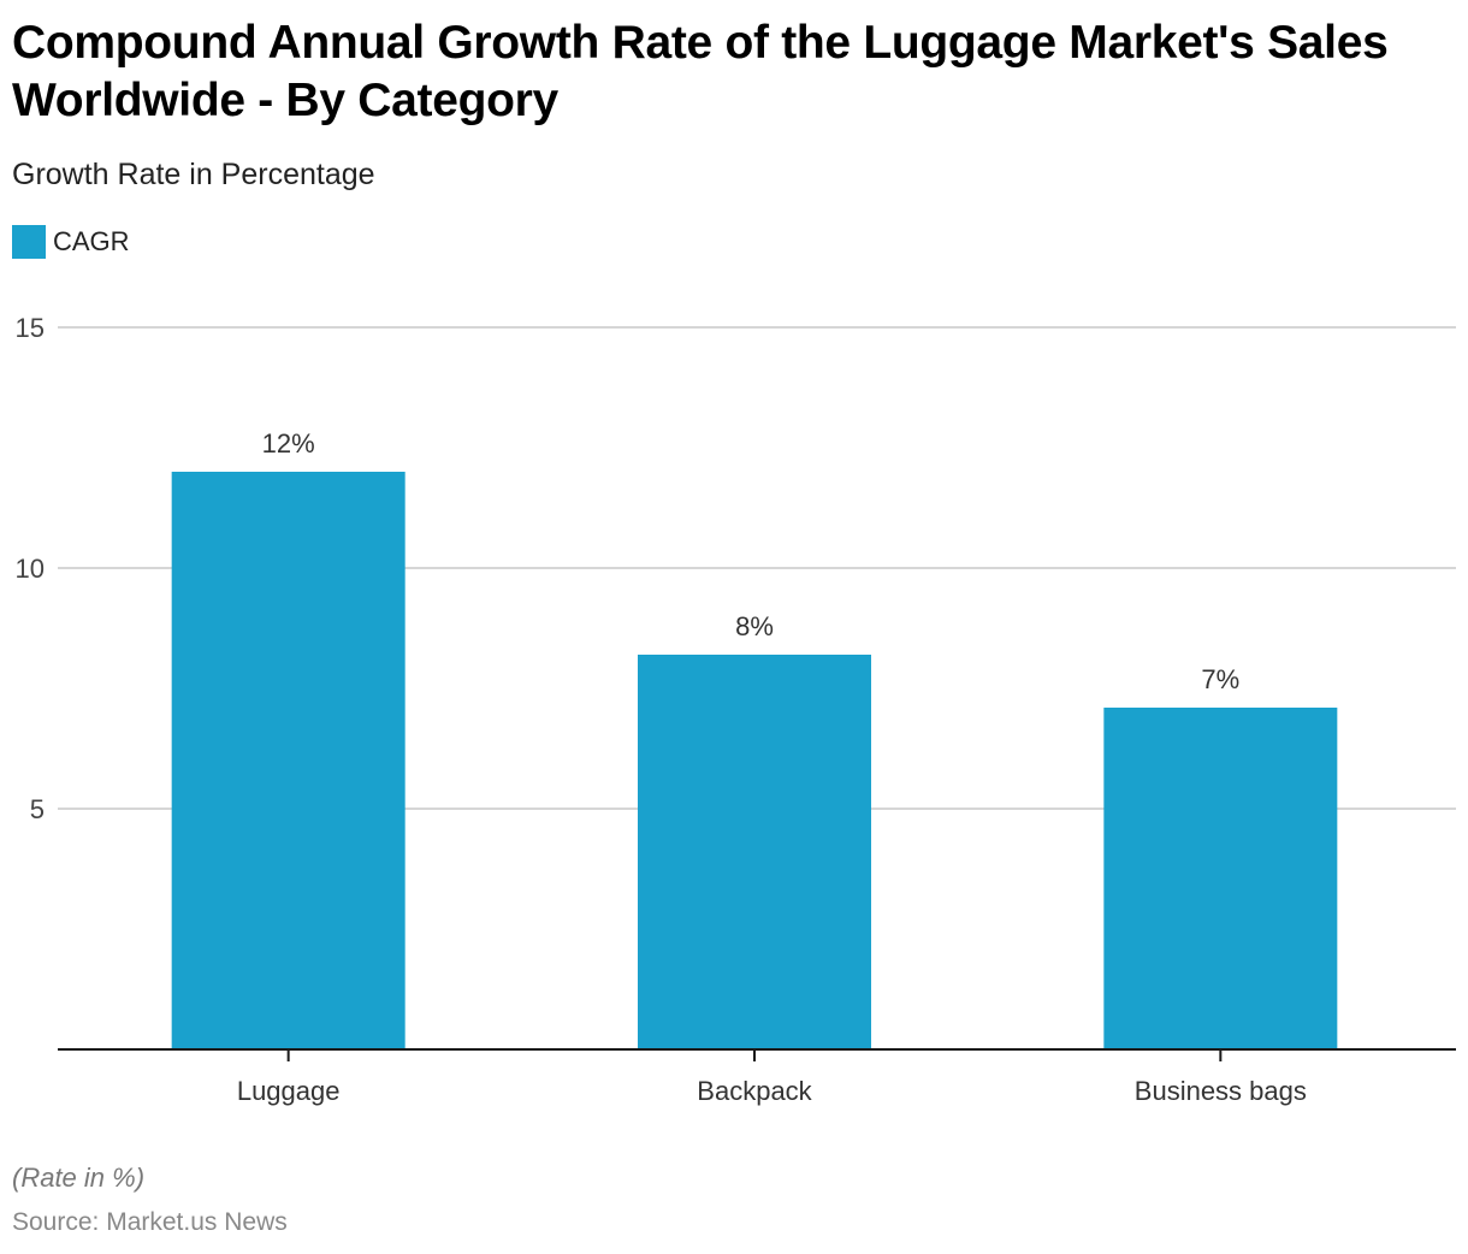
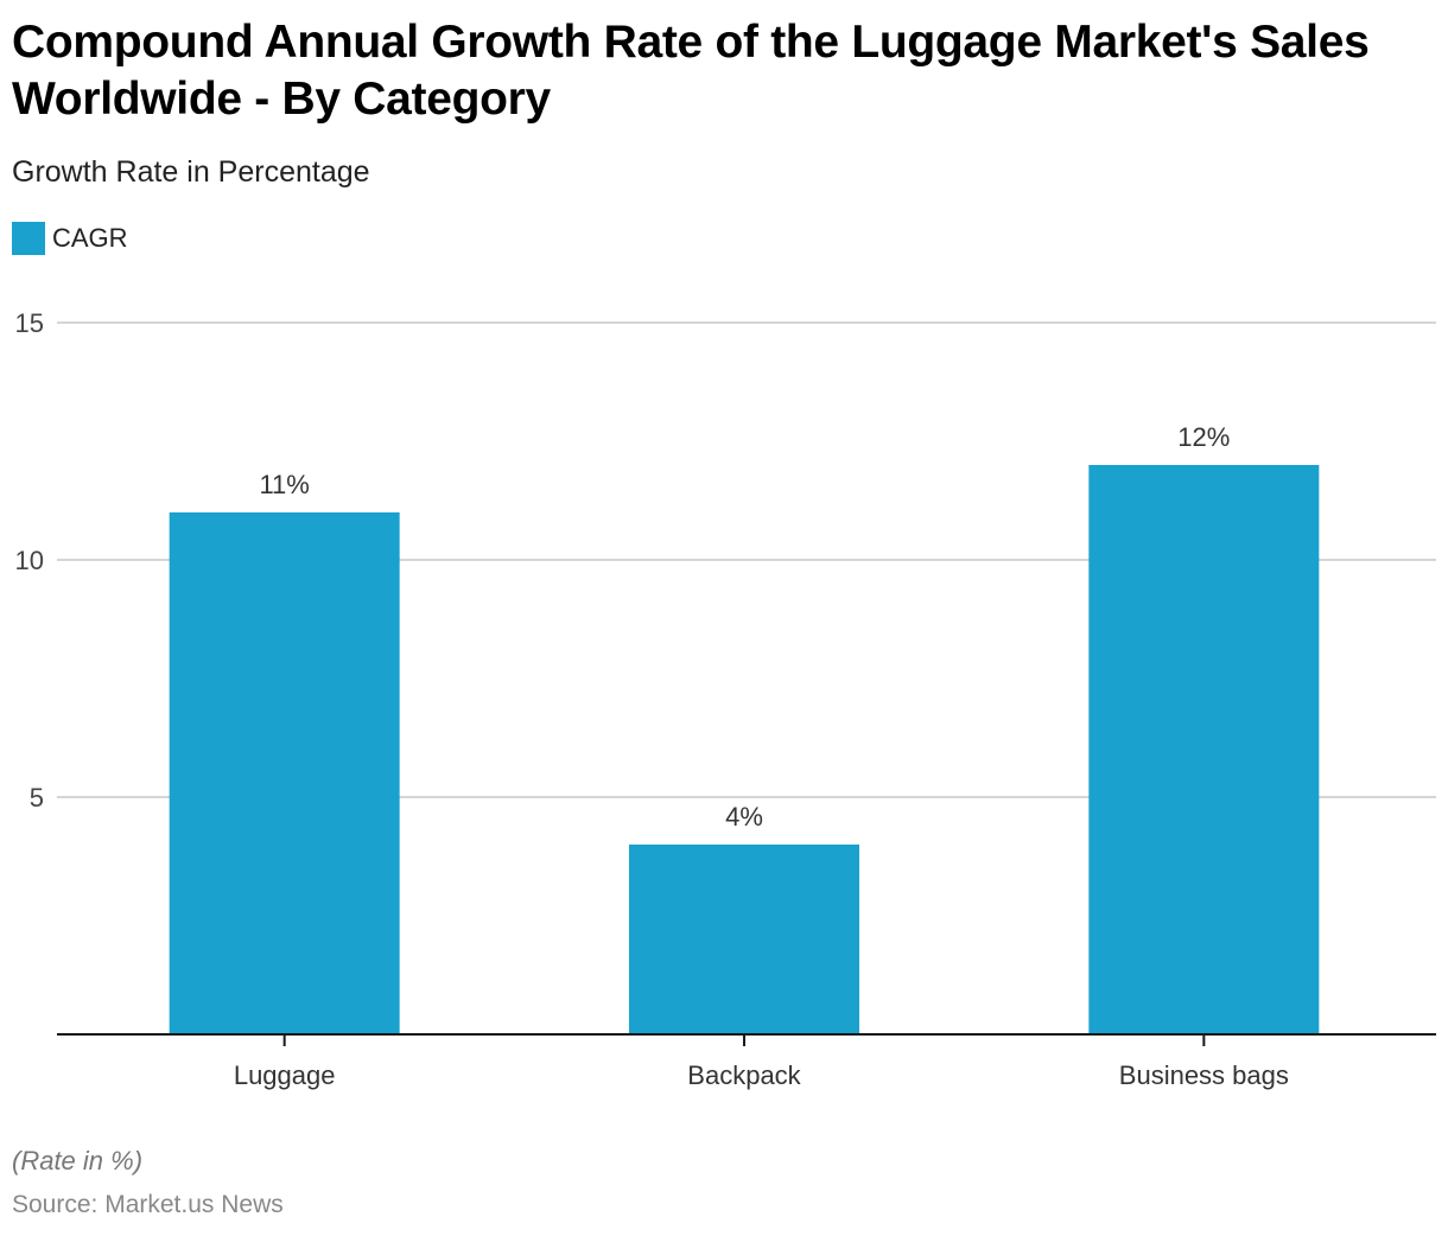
Luggage: 12% -> 11%
Backpack: 8% -> 4%
Business bags: 7% -> 12%
